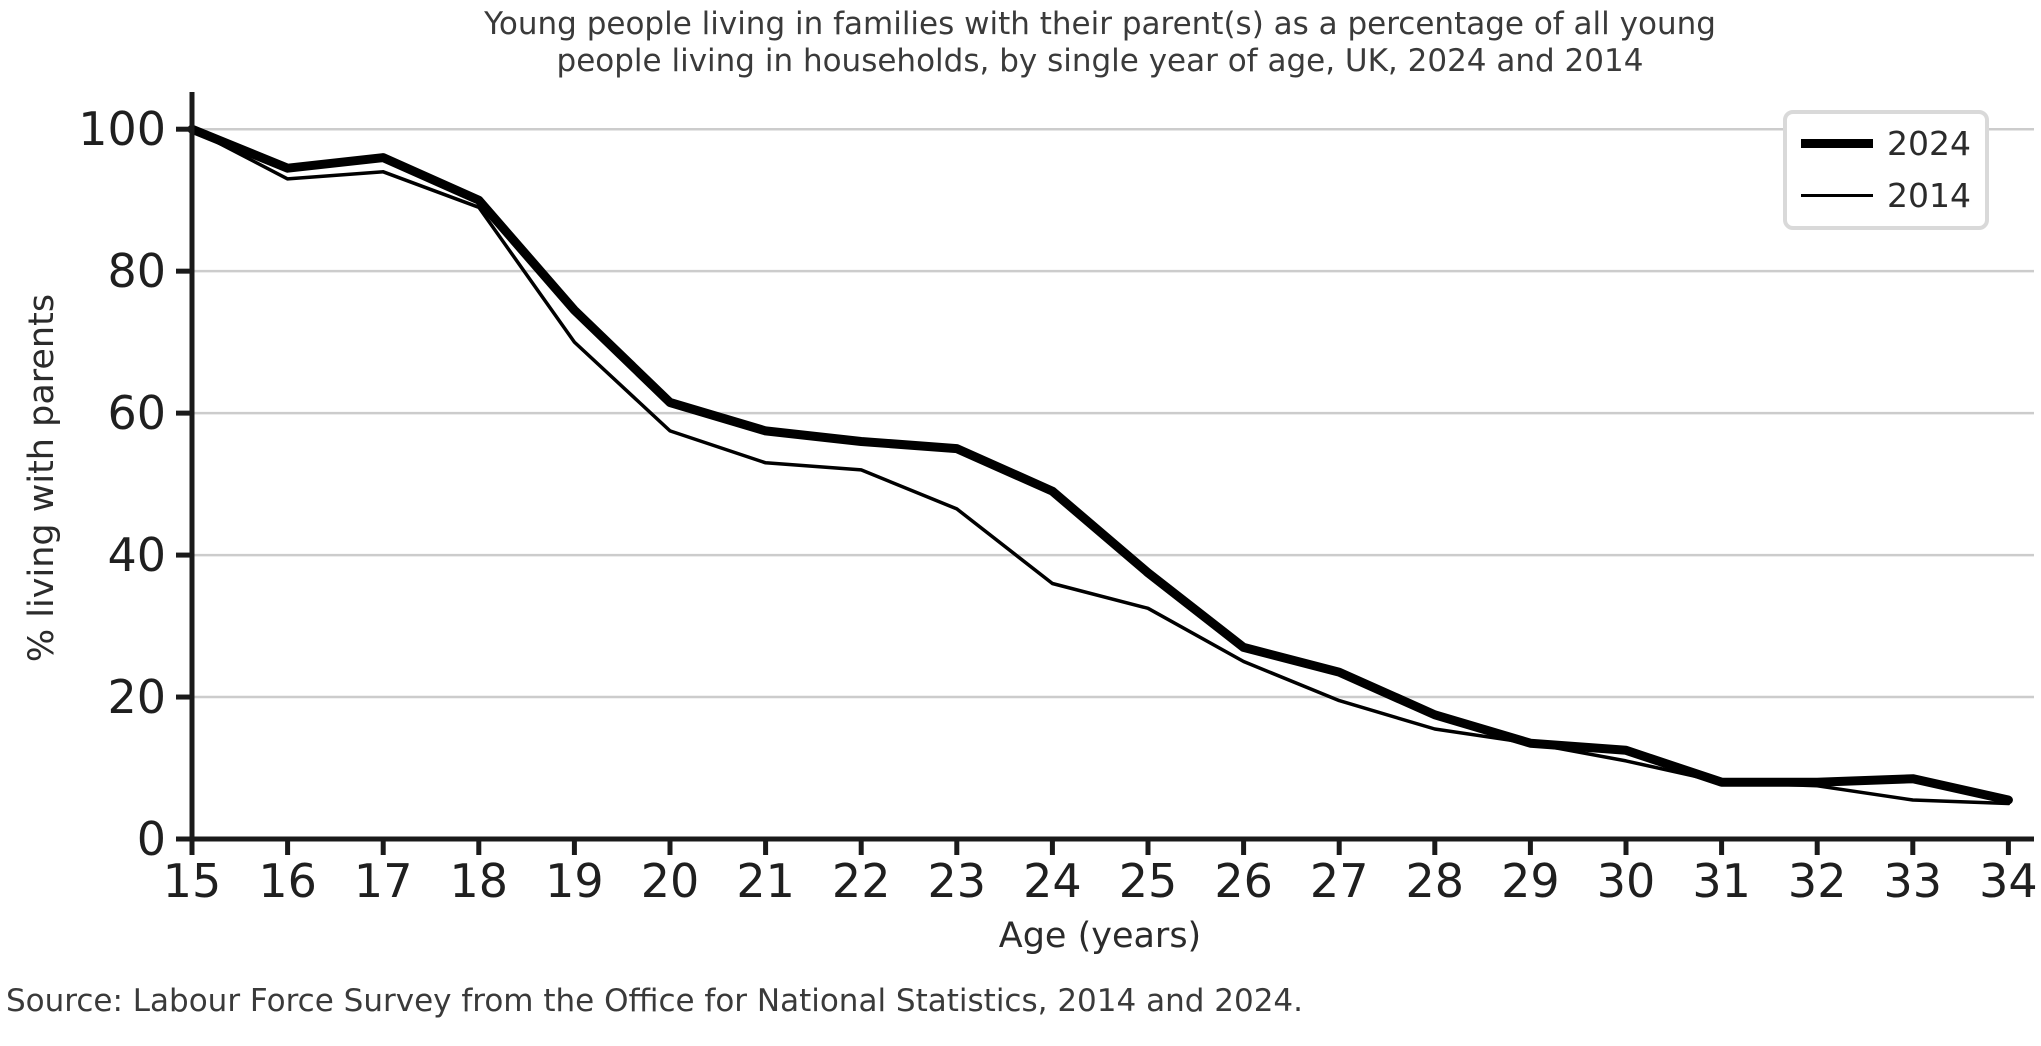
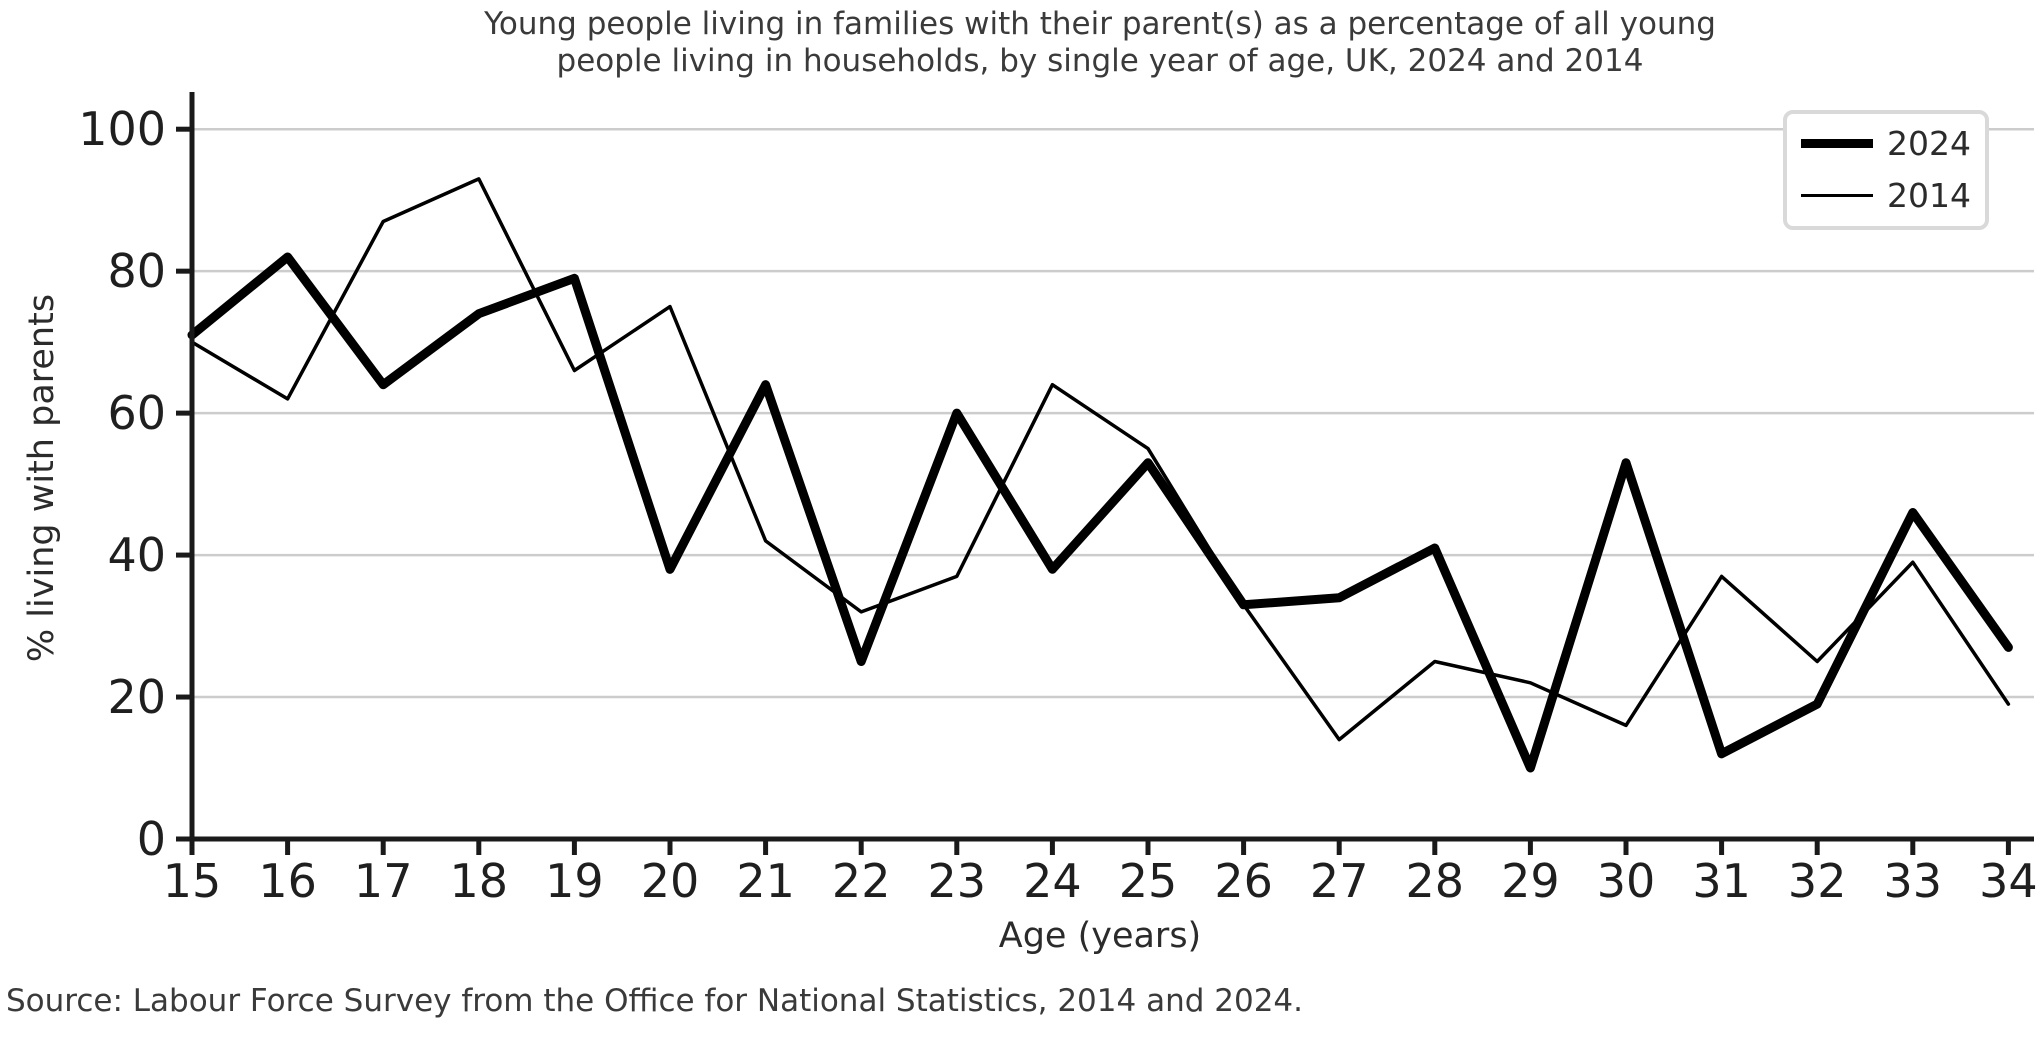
2024/15: 100 -> 71
2014/15: 100 -> 70
2024/16: 94 -> 82
2014/16: 93 -> 62
2024/17: 96 -> 64
2014/17: 94 -> 87
2024/18: 90 -> 74
2014/18: 89 -> 93
2024/19: 74 -> 79
2014/19: 70 -> 66
2024/20: 62 -> 38
2014/20: 58 -> 75
2024/21: 58 -> 64
2014/21: 53 -> 42
2024/22: 56 -> 25
2014/22: 52 -> 32
2024/23: 55 -> 60
2014/23: 46 -> 37
2024/24: 49 -> 38
2014/24: 36 -> 64
2024/25: 38 -> 53
2014/25: 32 -> 55
2024/26: 27 -> 33
2014/26: 25 -> 33
2024/27: 24 -> 34
2014/27: 20 -> 14
2024/28: 18 -> 41
2014/28: 16 -> 25
2024/29: 14 -> 10
2014/29: 14 -> 22
2024/30: 12 -> 53
2014/30: 11 -> 16
2024/31: 8 -> 12
2014/31: 8 -> 37
2024/32: 8 -> 19
2014/32: 8 -> 25
2024/33: 8 -> 46
2014/33: 6 -> 39
2024/34: 6 -> 27
2014/34: 5 -> 19
